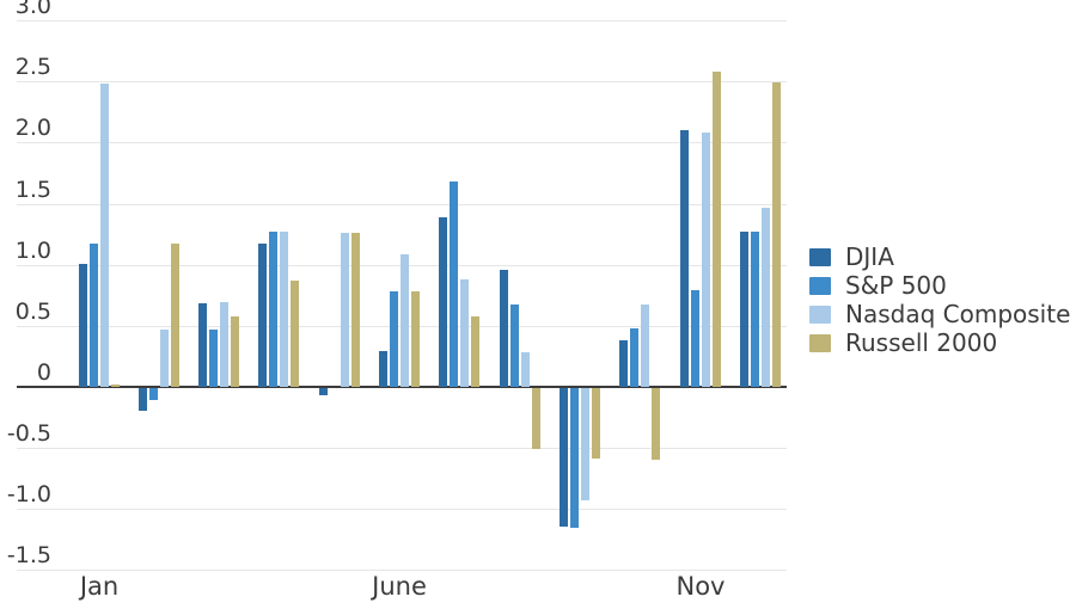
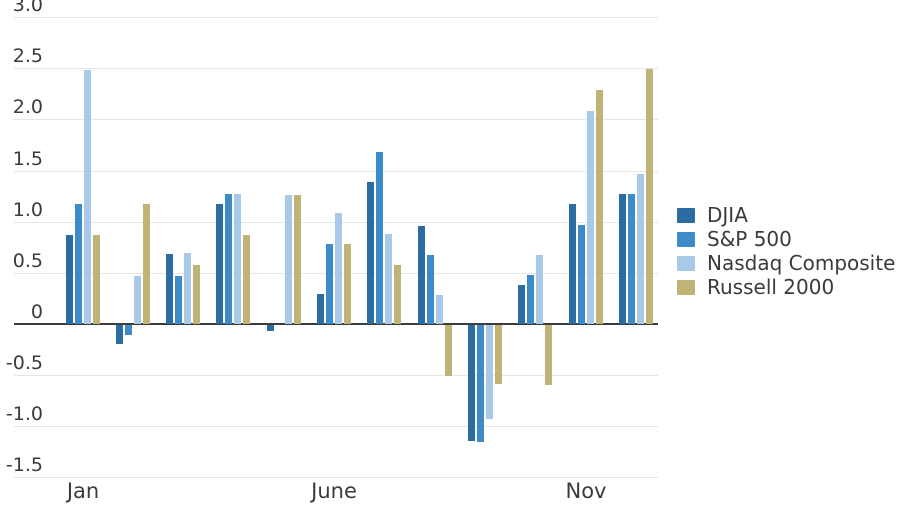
DJIA/Jan: 1.01 -> 0.87
Russell 2000/Jan: 0.02 -> 0.87
DJIA/Nov: 2.10 -> 1.17
S&P 500/Nov: 0.79 -> 0.97
Russell 2000/Nov: 2.58 -> 2.29
